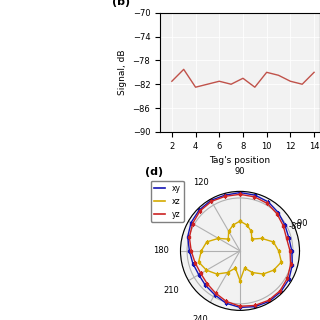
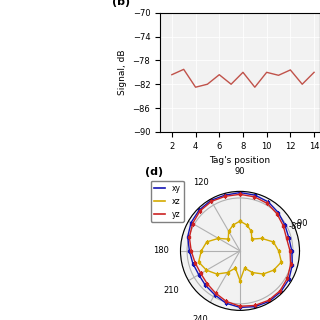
2: -81.5 -> -80.4
6: -81.5 -> -80.4
8: -81.0 -> -80.0
12: -81.5 -> -79.6
